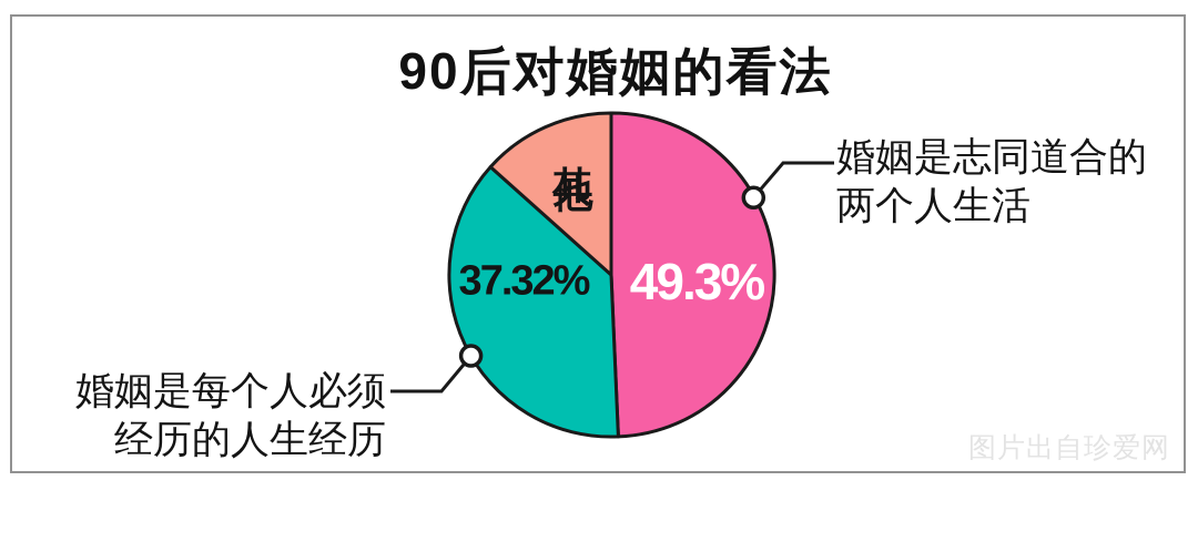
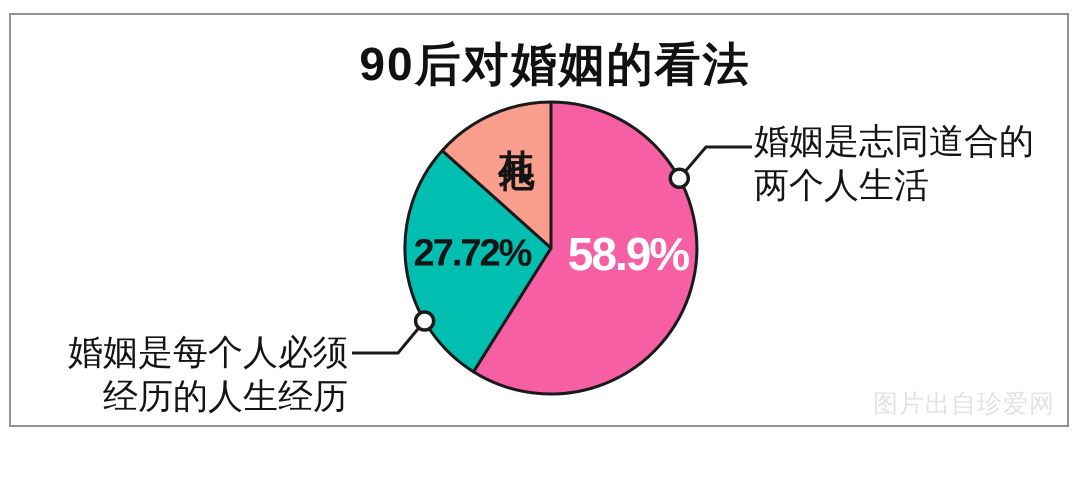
婚姻是志同道合的两个人生活: 49.3% -> 58.9%
婚姻是每个人必须经历的人生经历: 37.32% -> 27.72%
